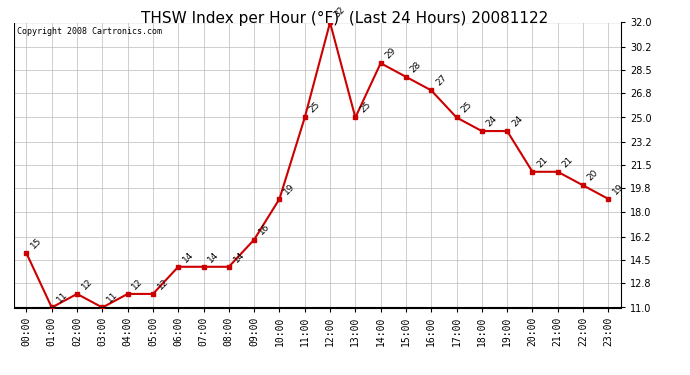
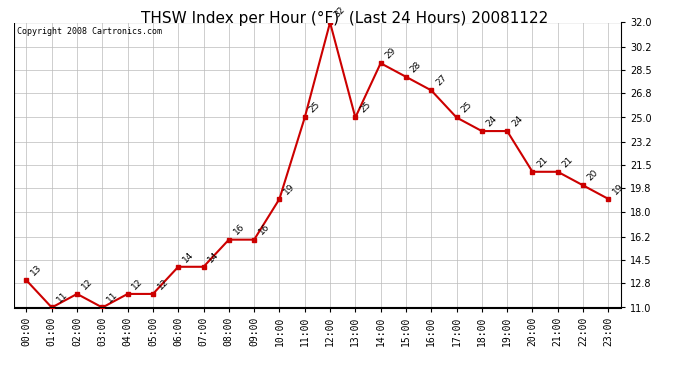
00:00: 15 -> 13
08:00: 14 -> 16
